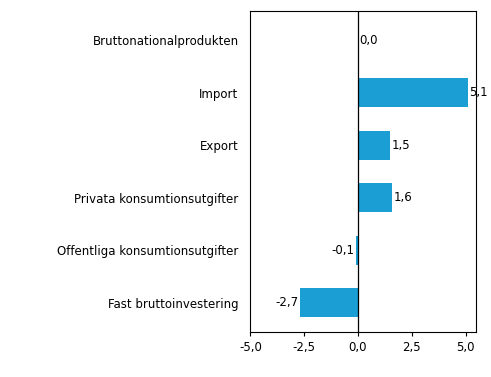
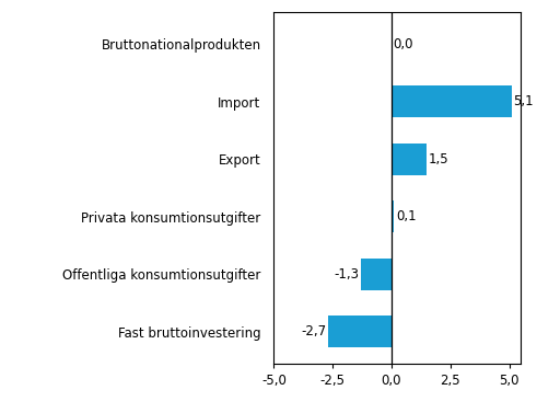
Privata konsumtionsutgifter: 1,6 -> 0,1
Offentliga konsumtionsutgifter: -0,1 -> -1,3
